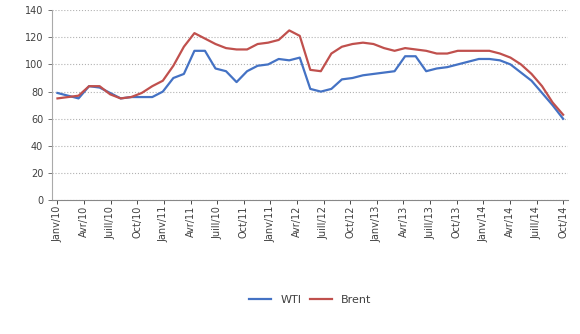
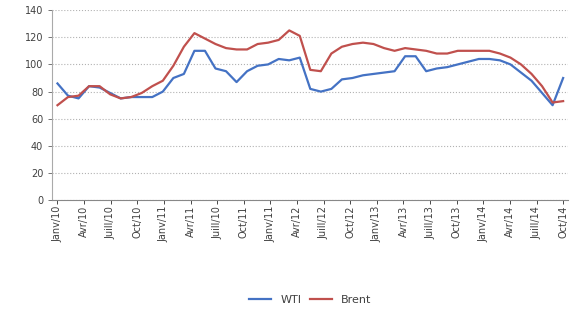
WTI/Janv/10: 79 -> 86
Brent/Janv/10: 75 -> 70
WTI/Oct/14: 60 -> 90
Brent/Oct/14: 63 -> 73
